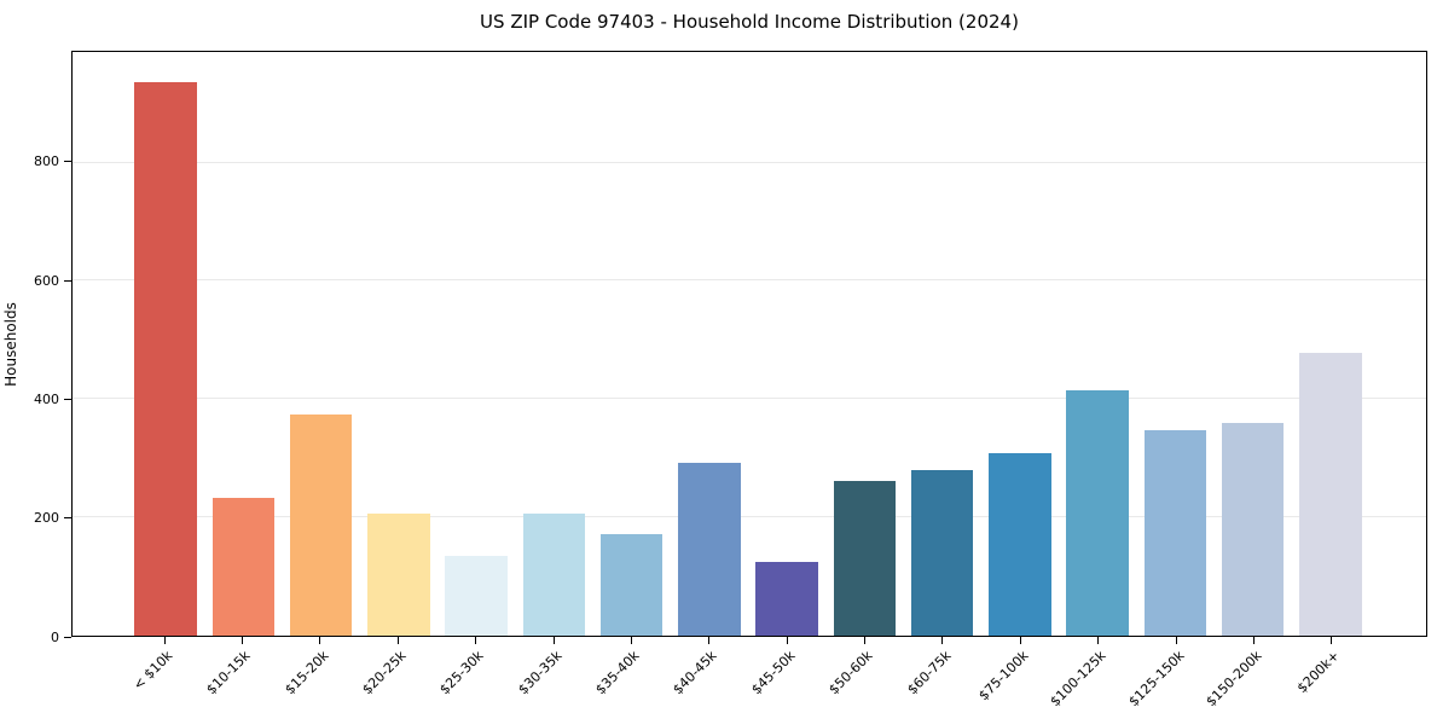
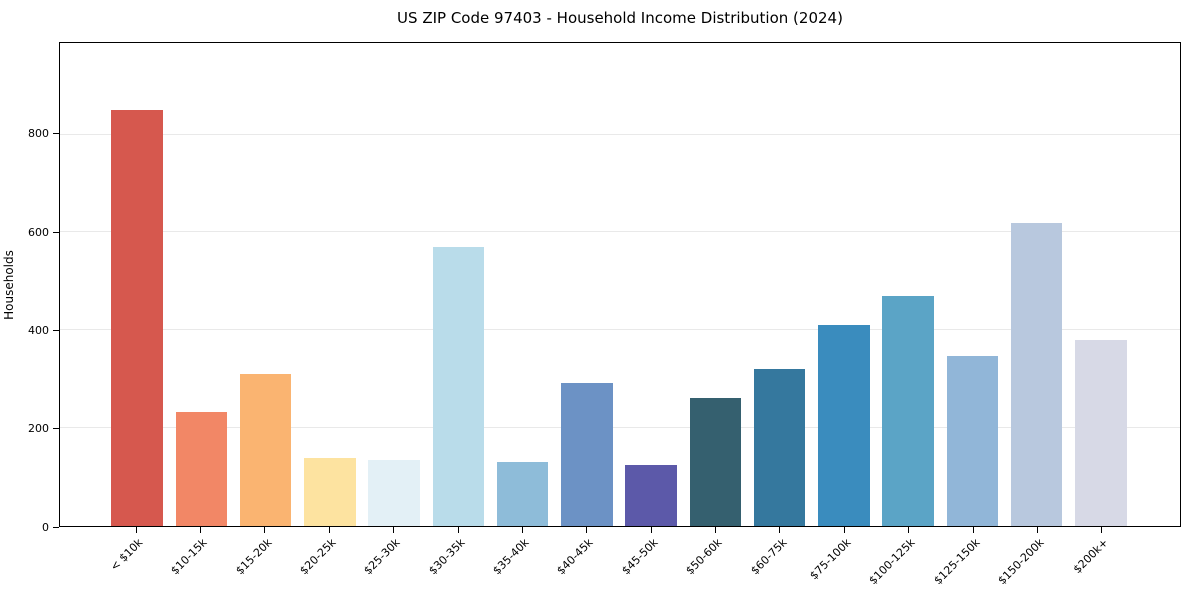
< $10k: 940 -> 850
$15-20k: 370 -> 310
$20-25k: 210 -> 140
$30-35k: 210 -> 570
$35-40k: 170 -> 130
$60-75k: 280 -> 320
$75-100k: 310 -> 410
$100-125k: 410 -> 470
$150-200k: 360 -> 620
$200k+: 480 -> 380
